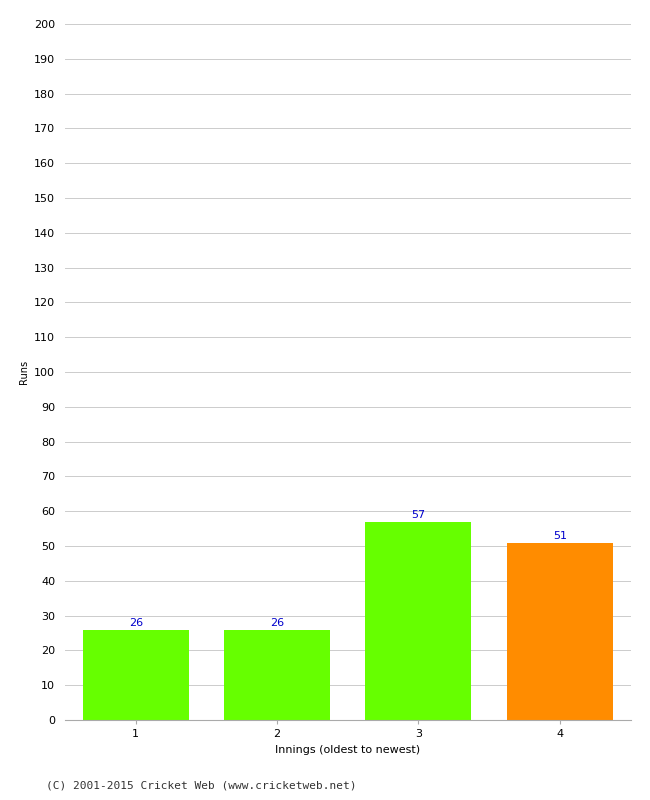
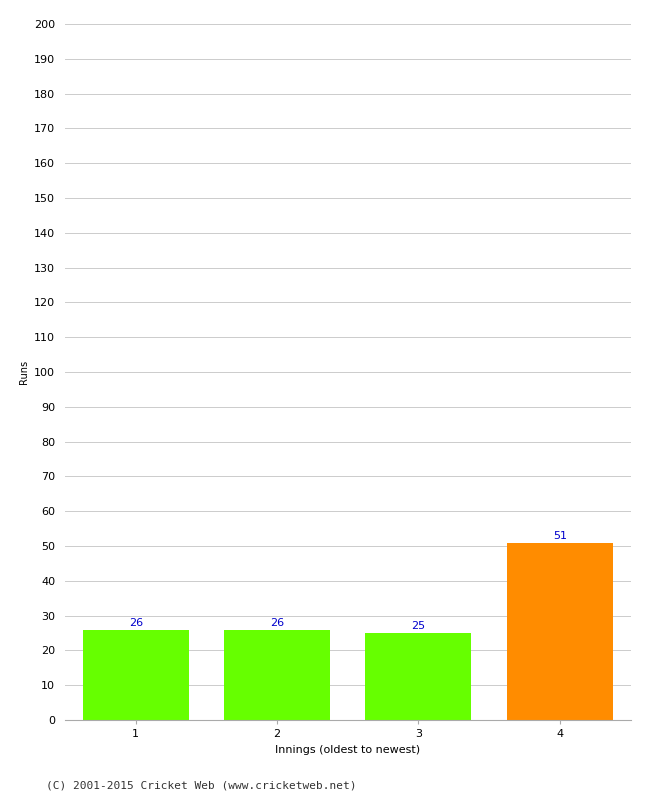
3: 57 -> 25
